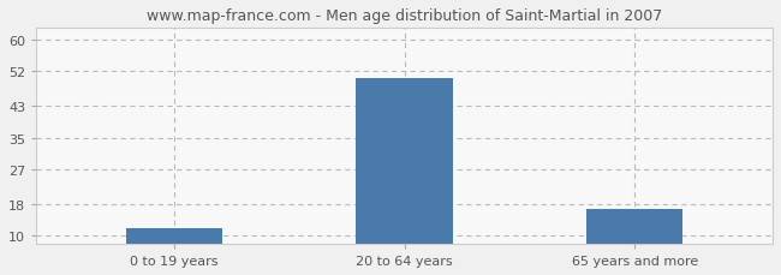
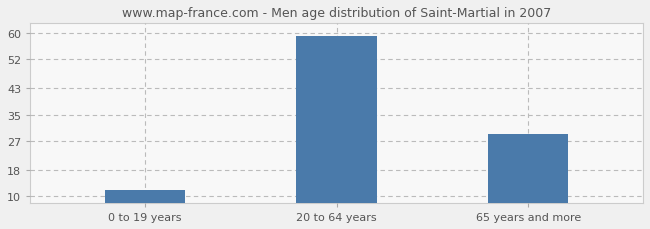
20 to 64 years: 50 -> 59
65 years and more: 17 -> 29
